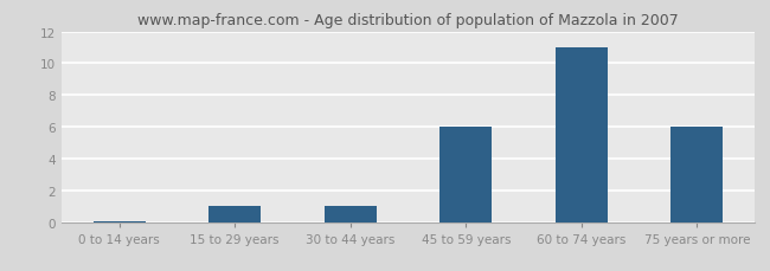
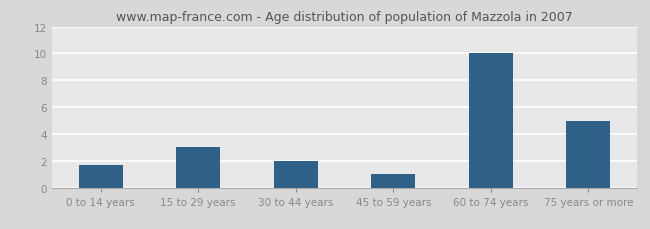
0 to 14 years: 0.1 -> 1.7
15 to 29 years: 1.0 -> 3.0
30 to 44 years: 1.0 -> 2.0
45 to 59 years: 6.0 -> 1.0
60 to 74 years: 11.0 -> 10.0
75 years or more: 6.0 -> 5.0
